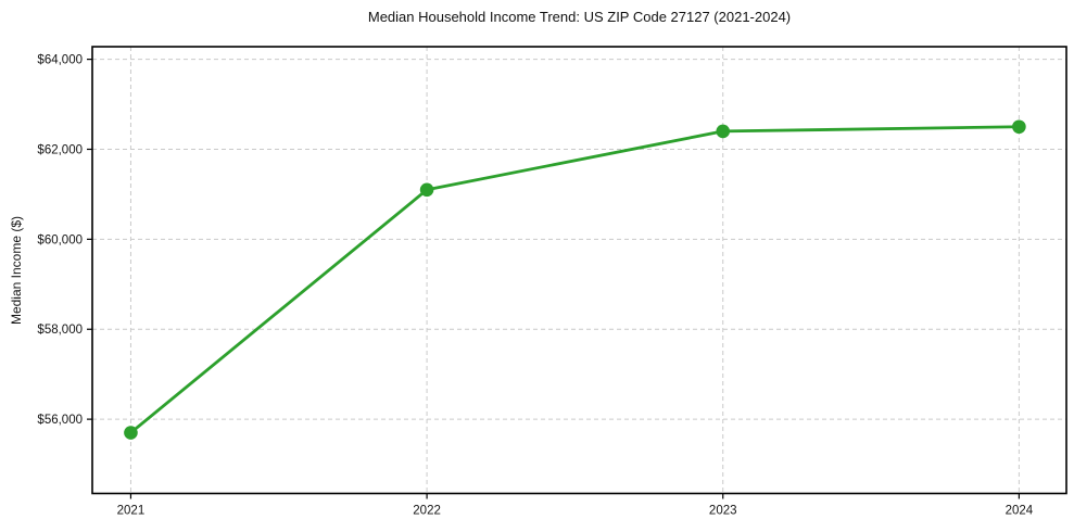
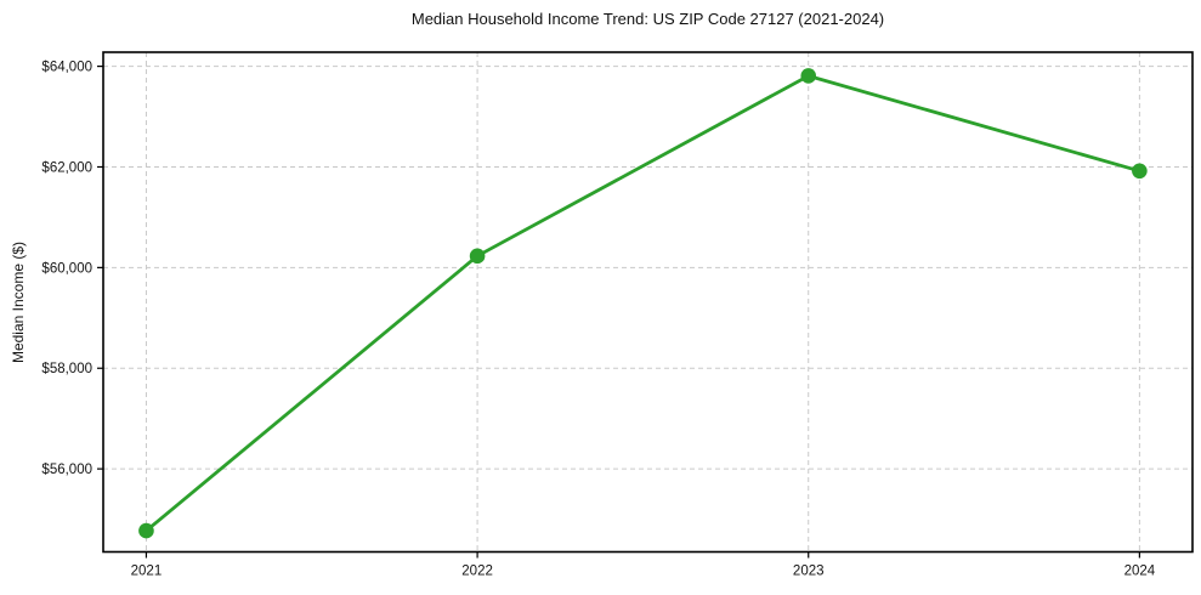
2021: $55700 -> $54800
2022: $61100 -> $60200
2023: $62400 -> $63800
2024: $62500 -> $61900
